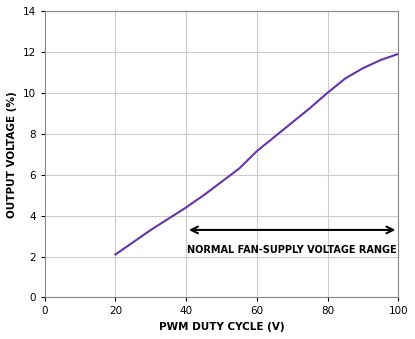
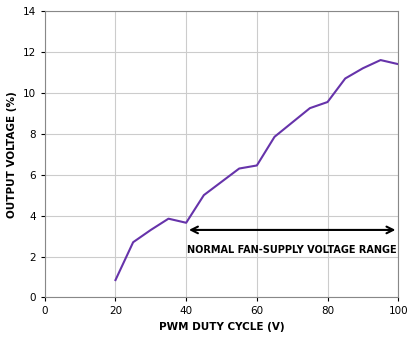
20: 2.10 -> 0.85
40: 4.40 -> 3.65
60: 7.15 -> 6.45
80: 10.00 -> 9.55
100: 11.90 -> 11.40
